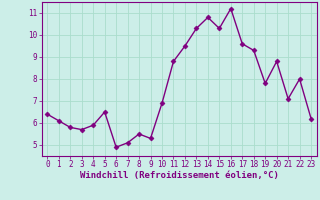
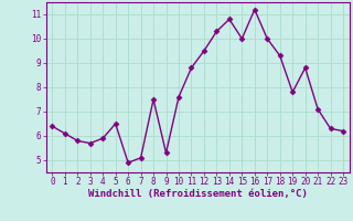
8: 5.5 -> 7.5
10: 6.9 -> 7.6
15: 10.3 -> 10.0
17: 9.6 -> 10.0
22: 8.0 -> 6.3
